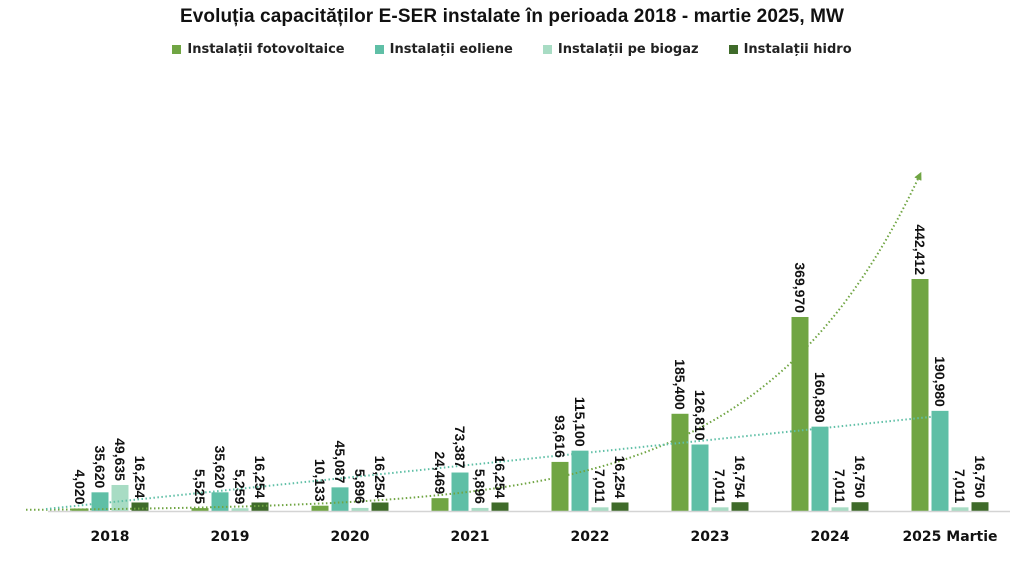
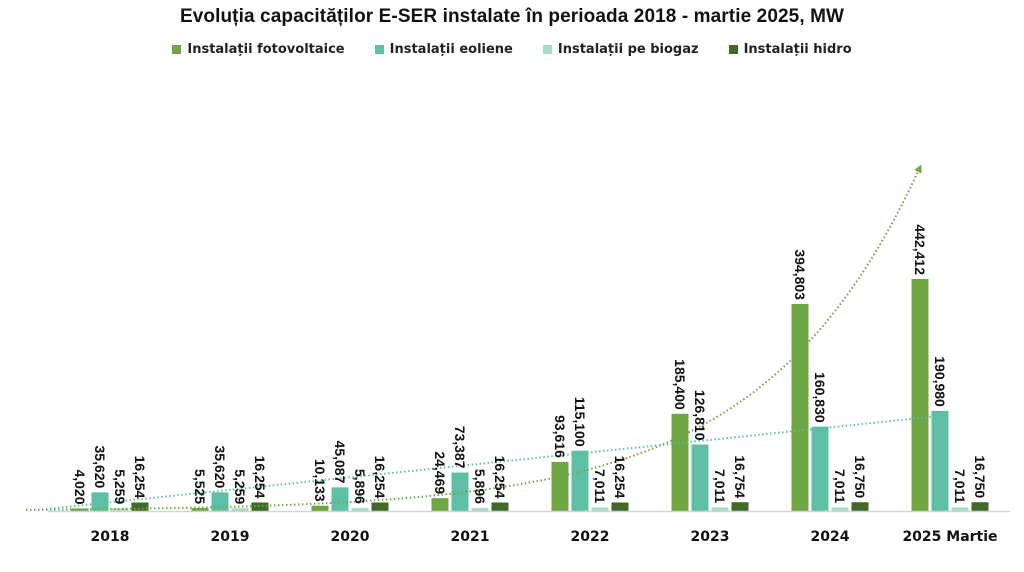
Instalații pe biogaz/2018: 49,635 -> 5,259
Instalații fotovoltaice/2024: 369,970 -> 394,803
